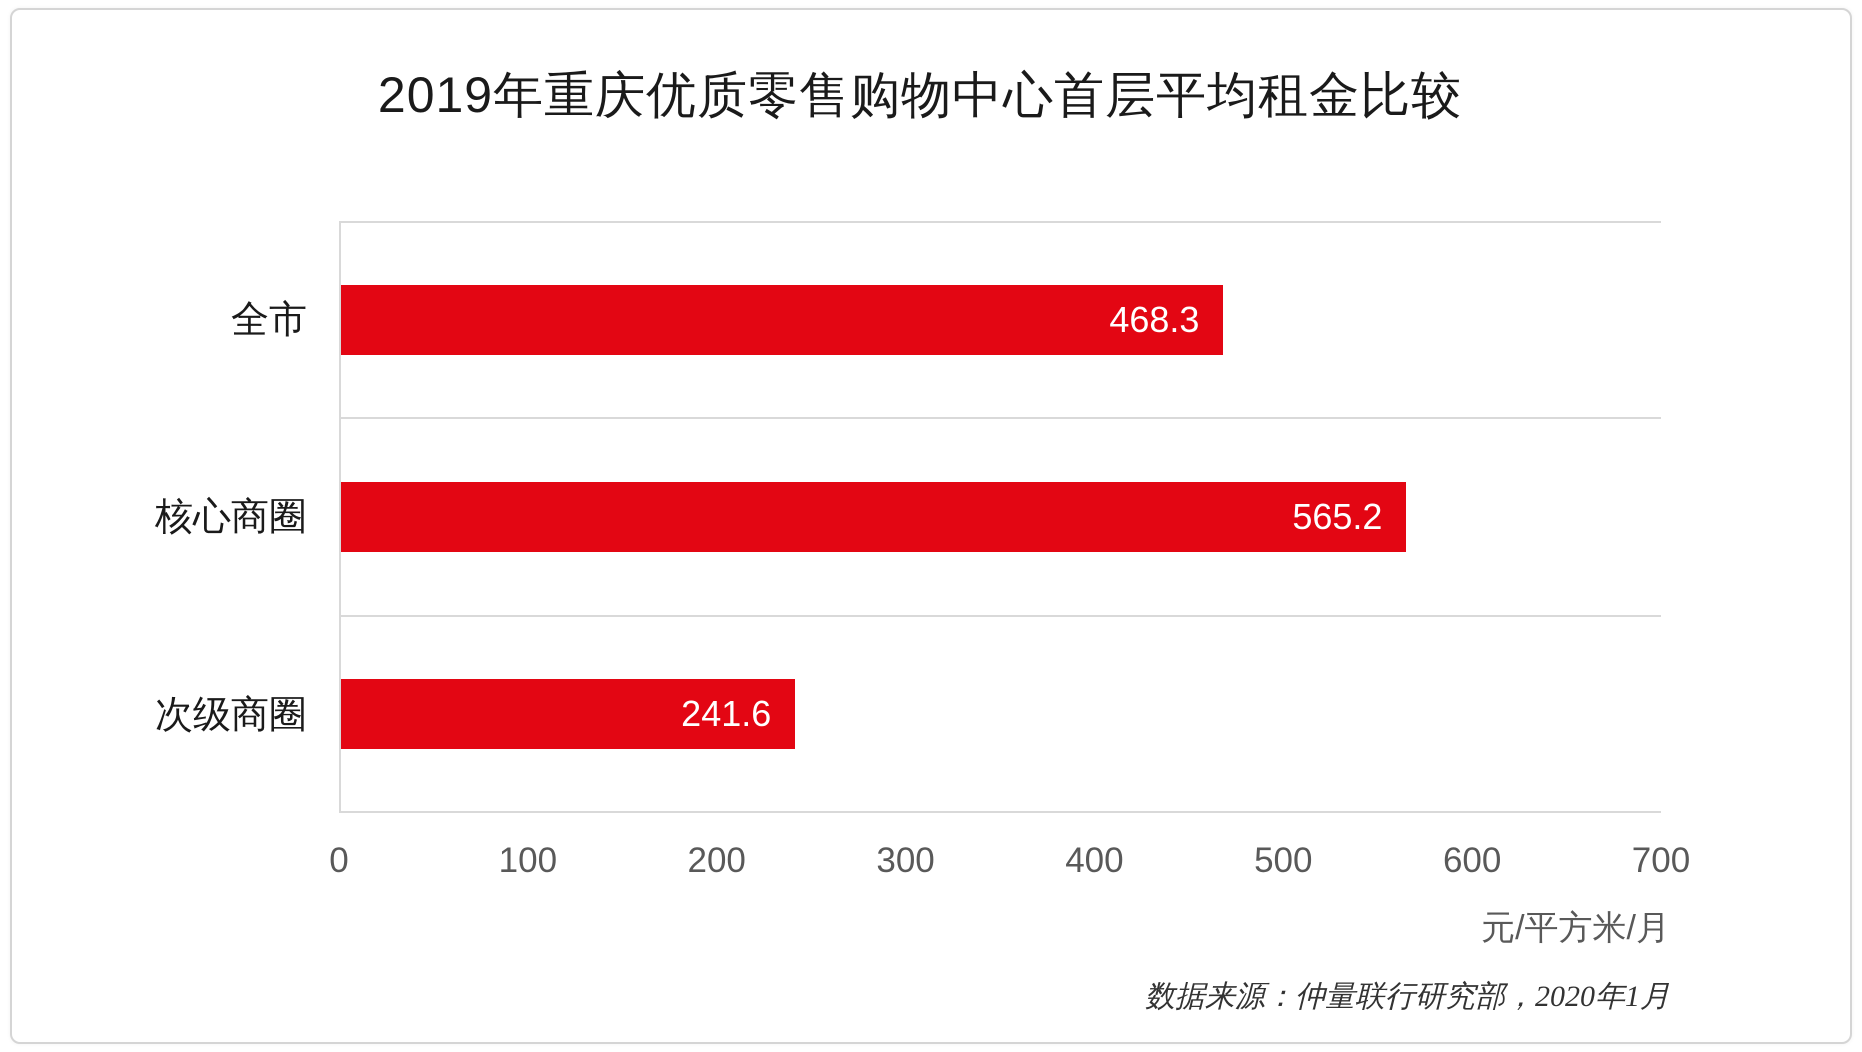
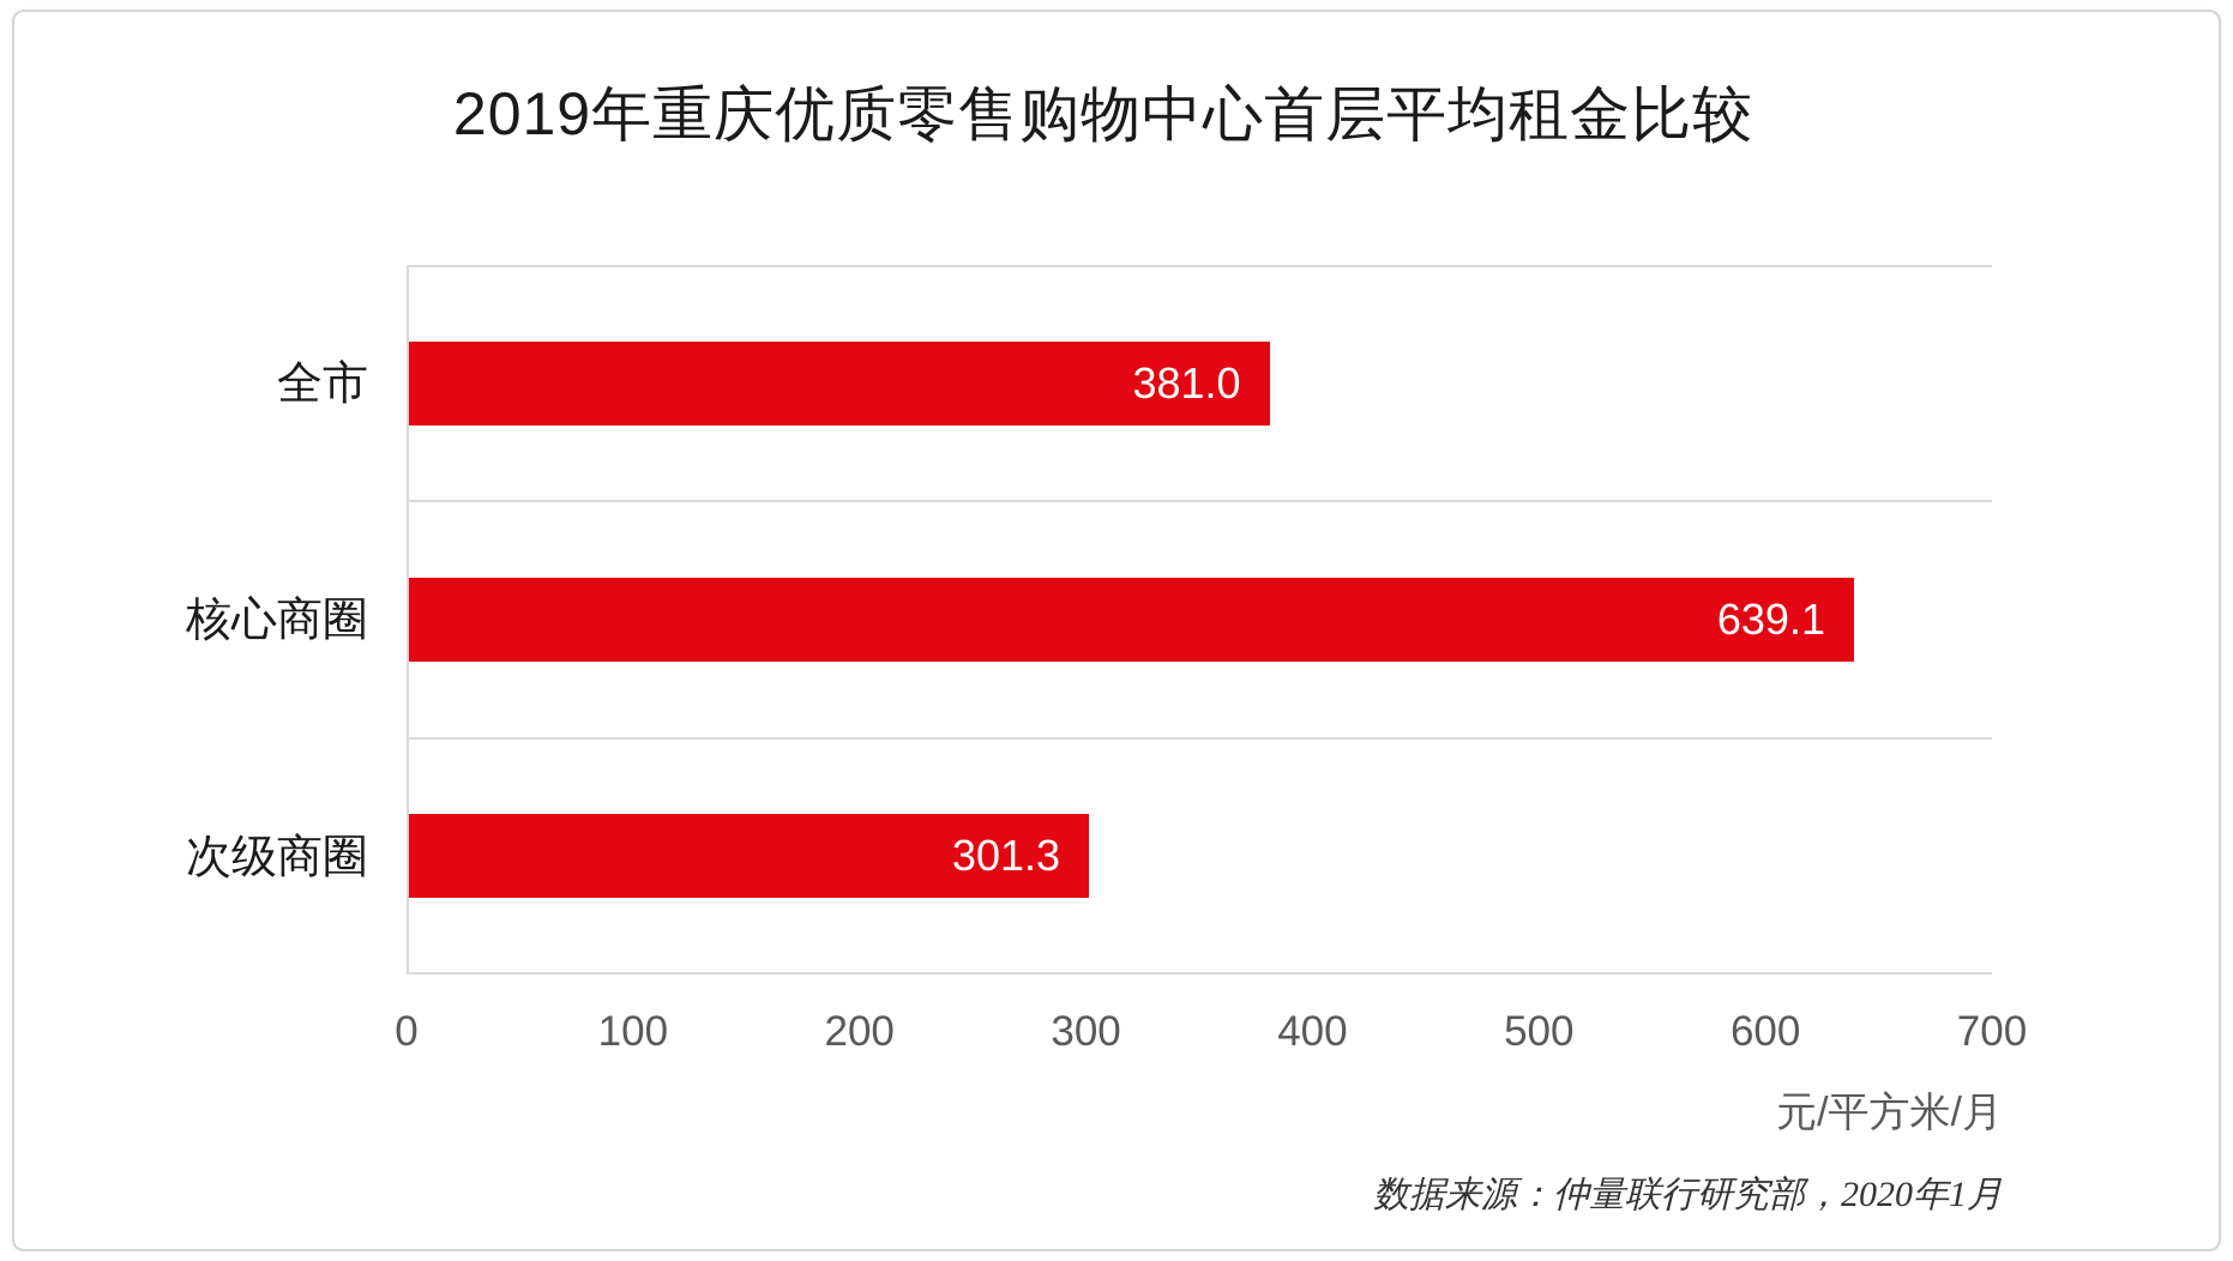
全市: 468.3 -> 381.0
核心商圈: 565.2 -> 639.1
次级商圈: 241.6 -> 301.3
